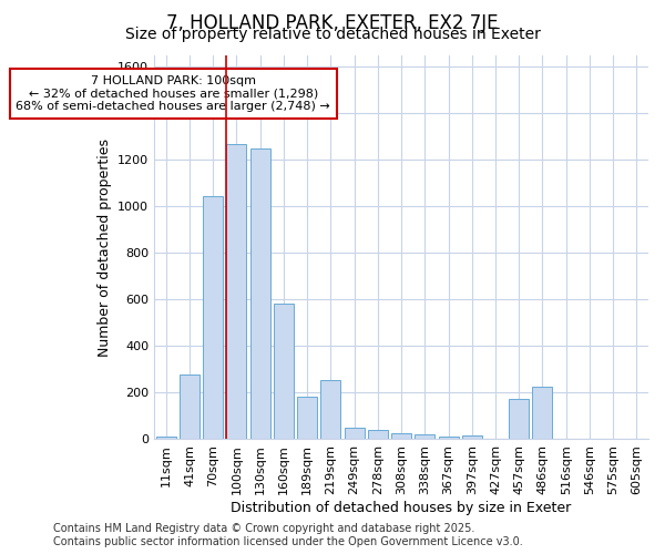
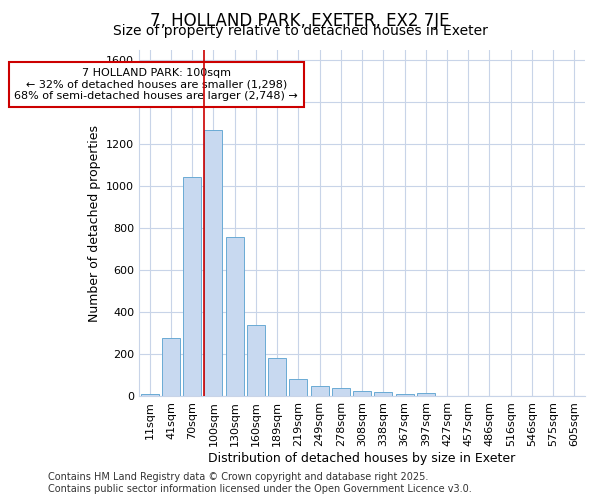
130sqm: 1250 -> 760
160sqm: 585 -> 340
219sqm: 255 -> 85
457sqm: 175 -> 2
486sqm: 225 -> 2
